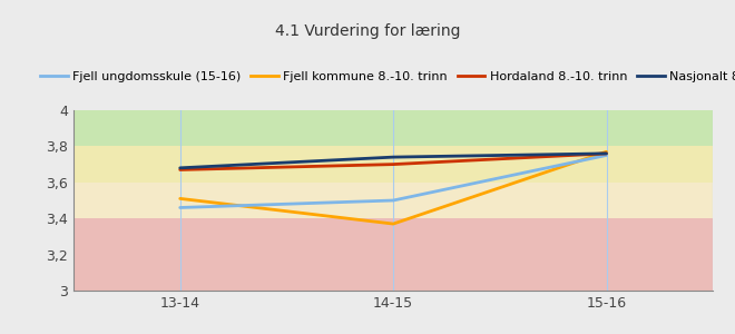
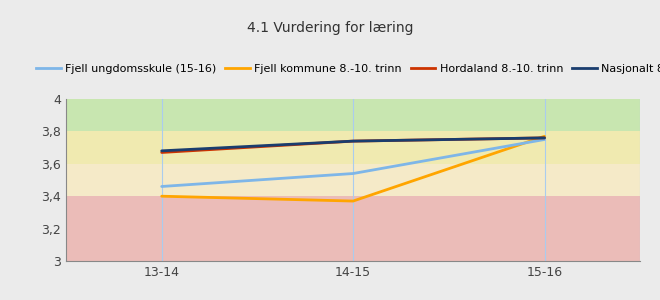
Fjell kommune 8.-10. trinn/13-14: 3,51 -> 3,40
Fjell ungdomsskule (15-16)/14-15: 3,50 -> 3,54
Hordaland 8.-10. trinn/14-15: 3,70 -> 3,74
